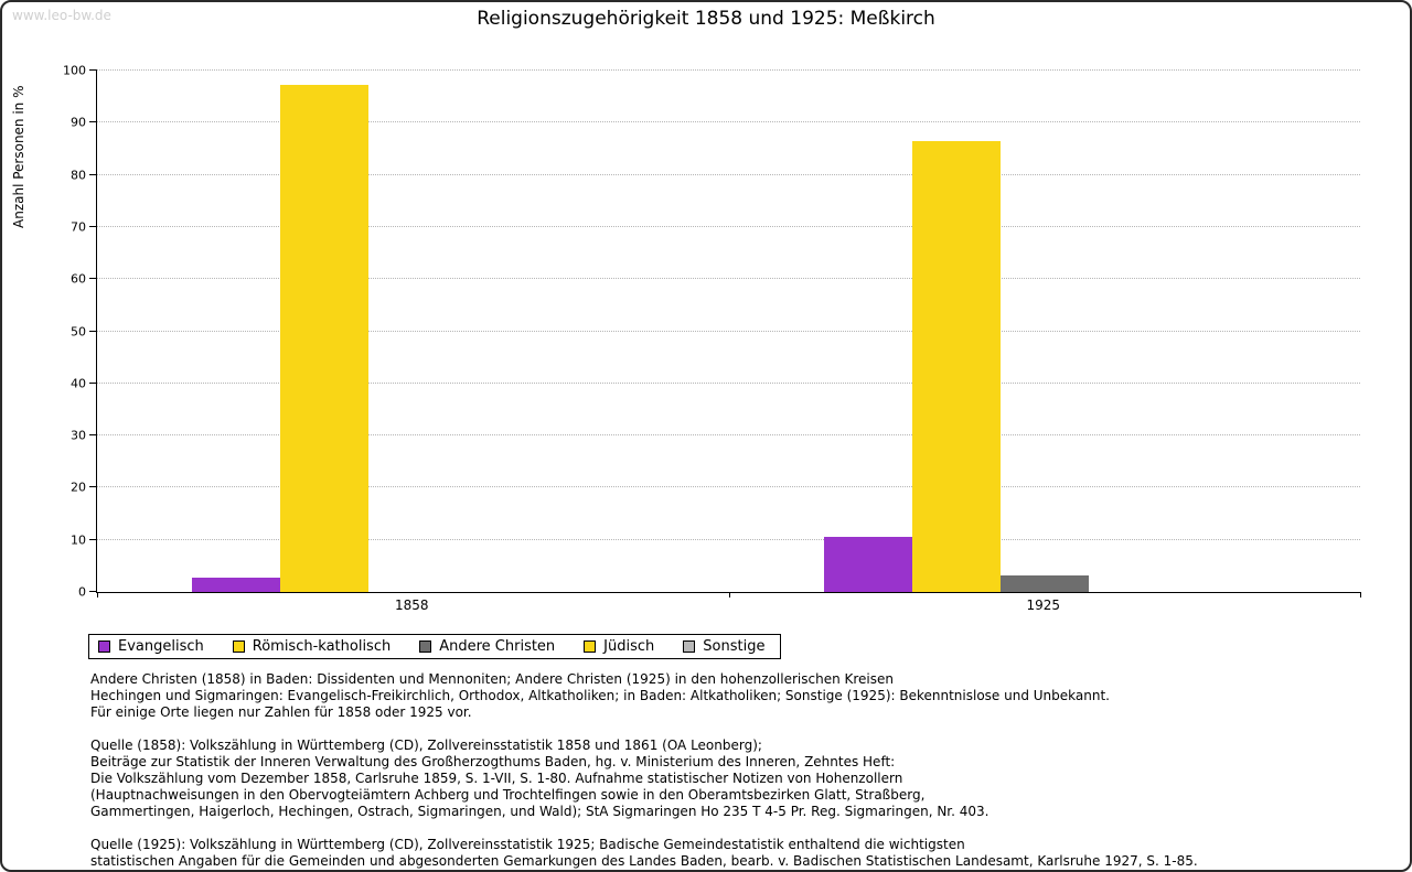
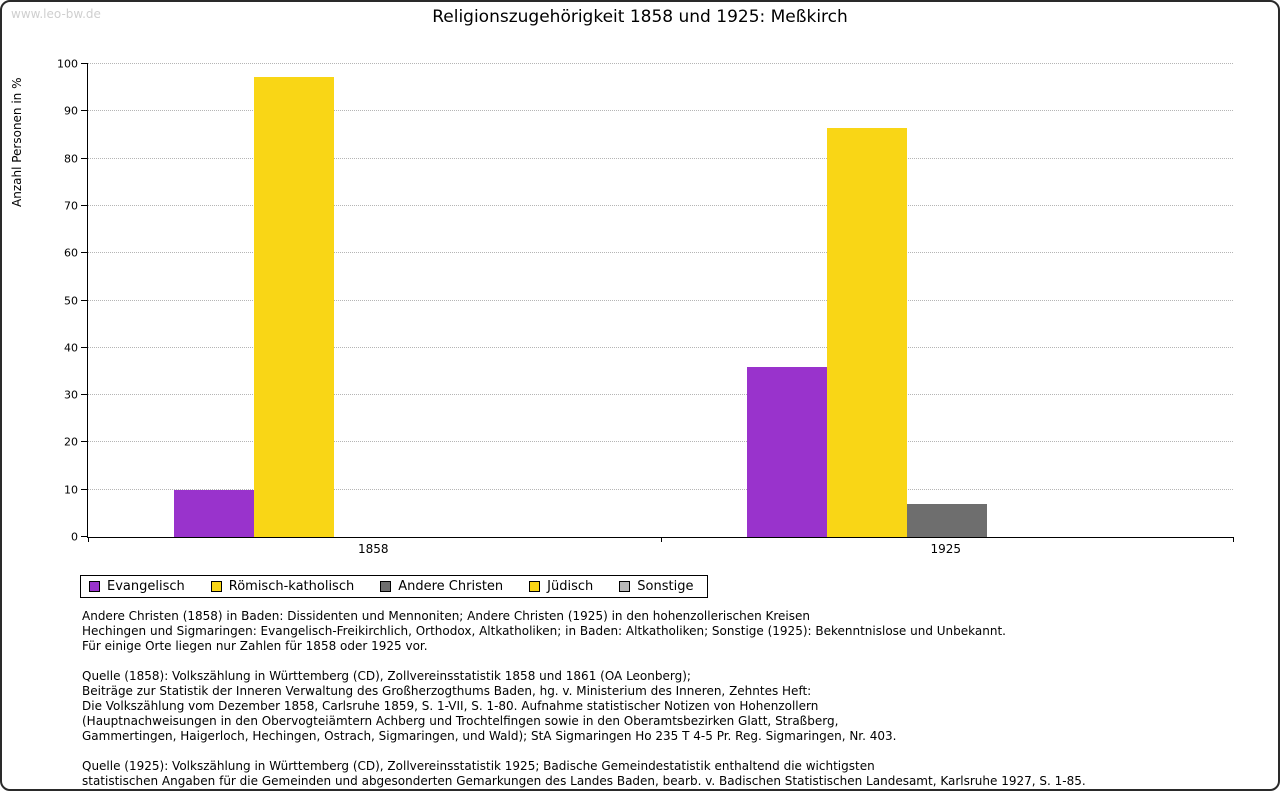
Evangelisch/1858: 3 -> 10
Evangelisch/1925: 10 -> 36
Andere Christen/1925: 3 -> 7
